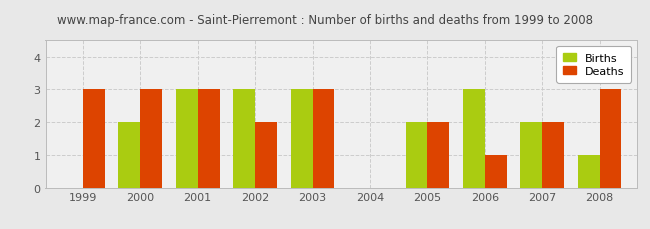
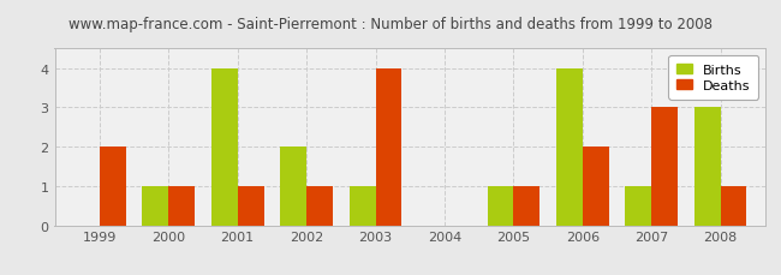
Deaths/1999: 3 -> 2
Births/2000: 2 -> 1
Deaths/2000: 3 -> 1
Births/2001: 3 -> 4
Deaths/2001: 3 -> 1
Births/2002: 3 -> 2
Deaths/2002: 2 -> 1
Births/2003: 3 -> 1
Deaths/2003: 3 -> 4
Births/2005: 2 -> 1
Deaths/2005: 2 -> 1
Births/2006: 3 -> 4
Deaths/2006: 1 -> 2
Births/2007: 2 -> 1
Deaths/2007: 2 -> 3
Births/2008: 1 -> 3
Deaths/2008: 3 -> 1
